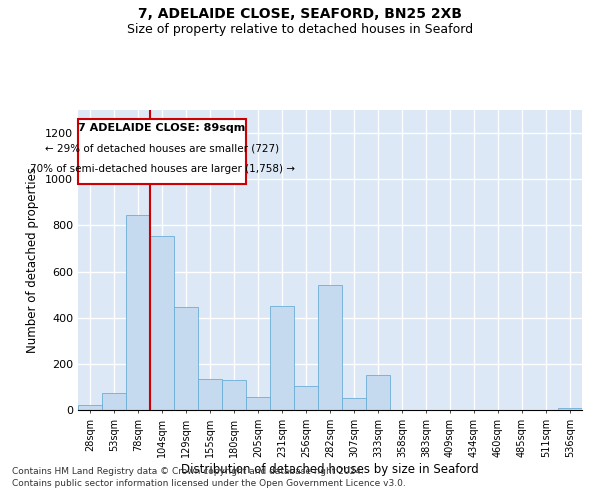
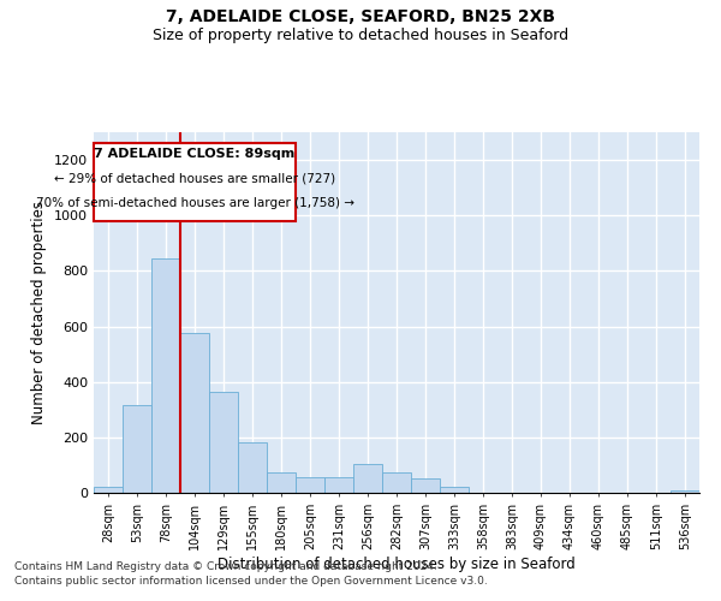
53sqm: 75 -> 315
104sqm: 755 -> 575
129sqm: 445 -> 365
155sqm: 135 -> 180
180sqm: 130 -> 75
231sqm: 450 -> 55
282sqm: 540 -> 75
333sqm: 150 -> 20
